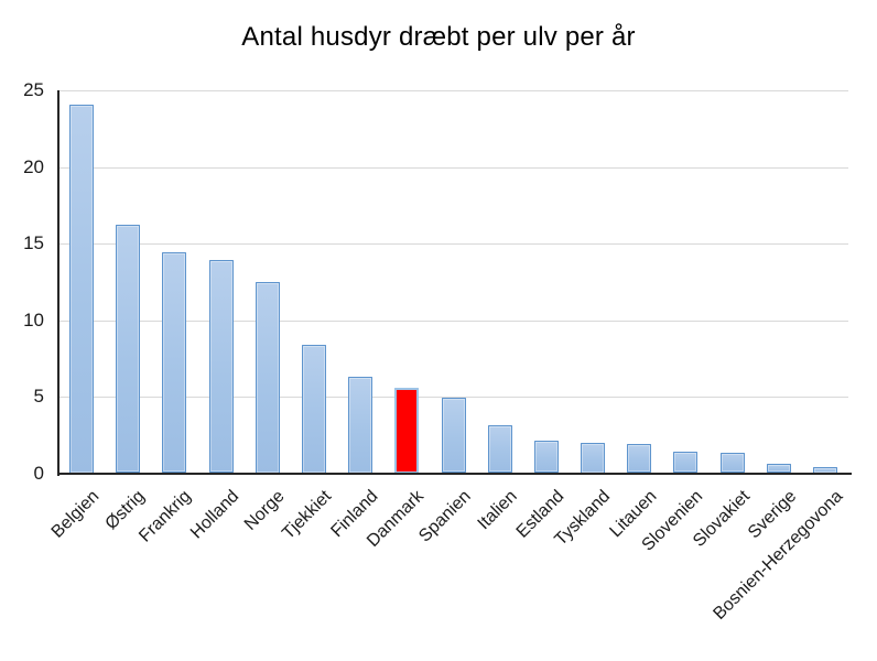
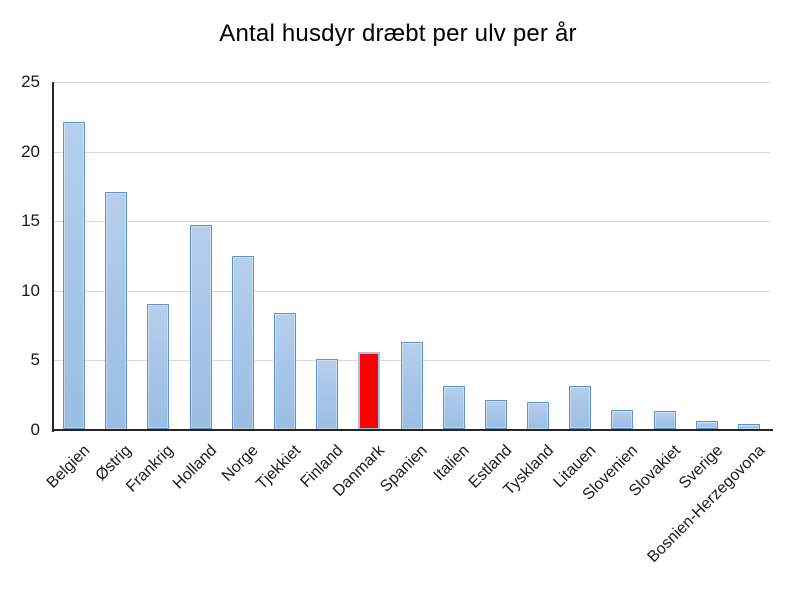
Belgien: 24.1 -> 22.1
Østrig: 16.2 -> 17.1
Frankrig: 14.4 -> 9.0
Holland: 13.9 -> 14.7
Finland: 6.3 -> 5.1
Spanien: 4.9 -> 6.3
Litauen: 1.9 -> 3.1
